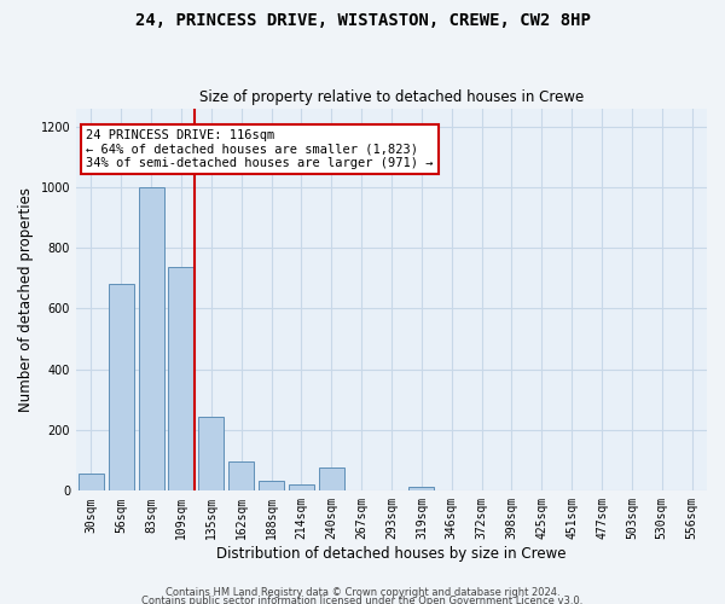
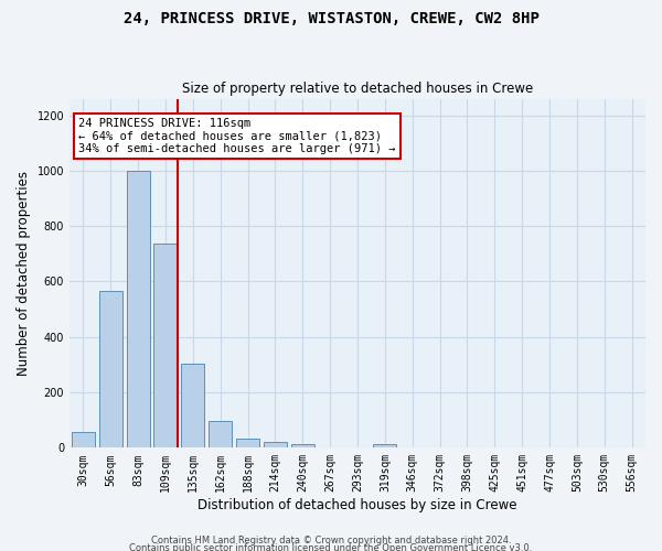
56sqm: 680 -> 568
135sqm: 245 -> 302
240sqm: 75 -> 13
